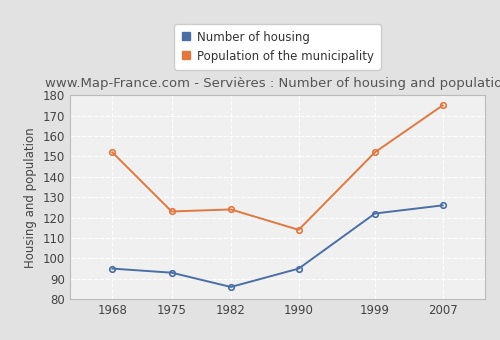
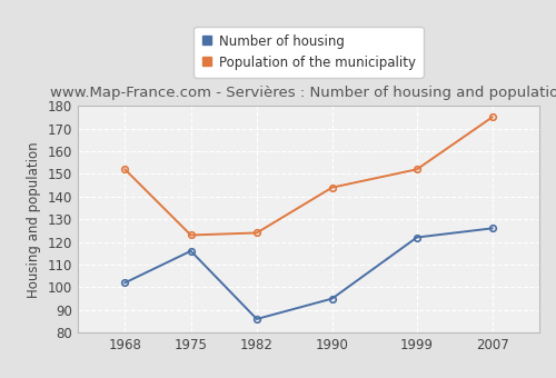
Number of housing/1968: 95 -> 102
Number of housing/1975: 93 -> 116
Population of the municipality/1990: 114 -> 144
